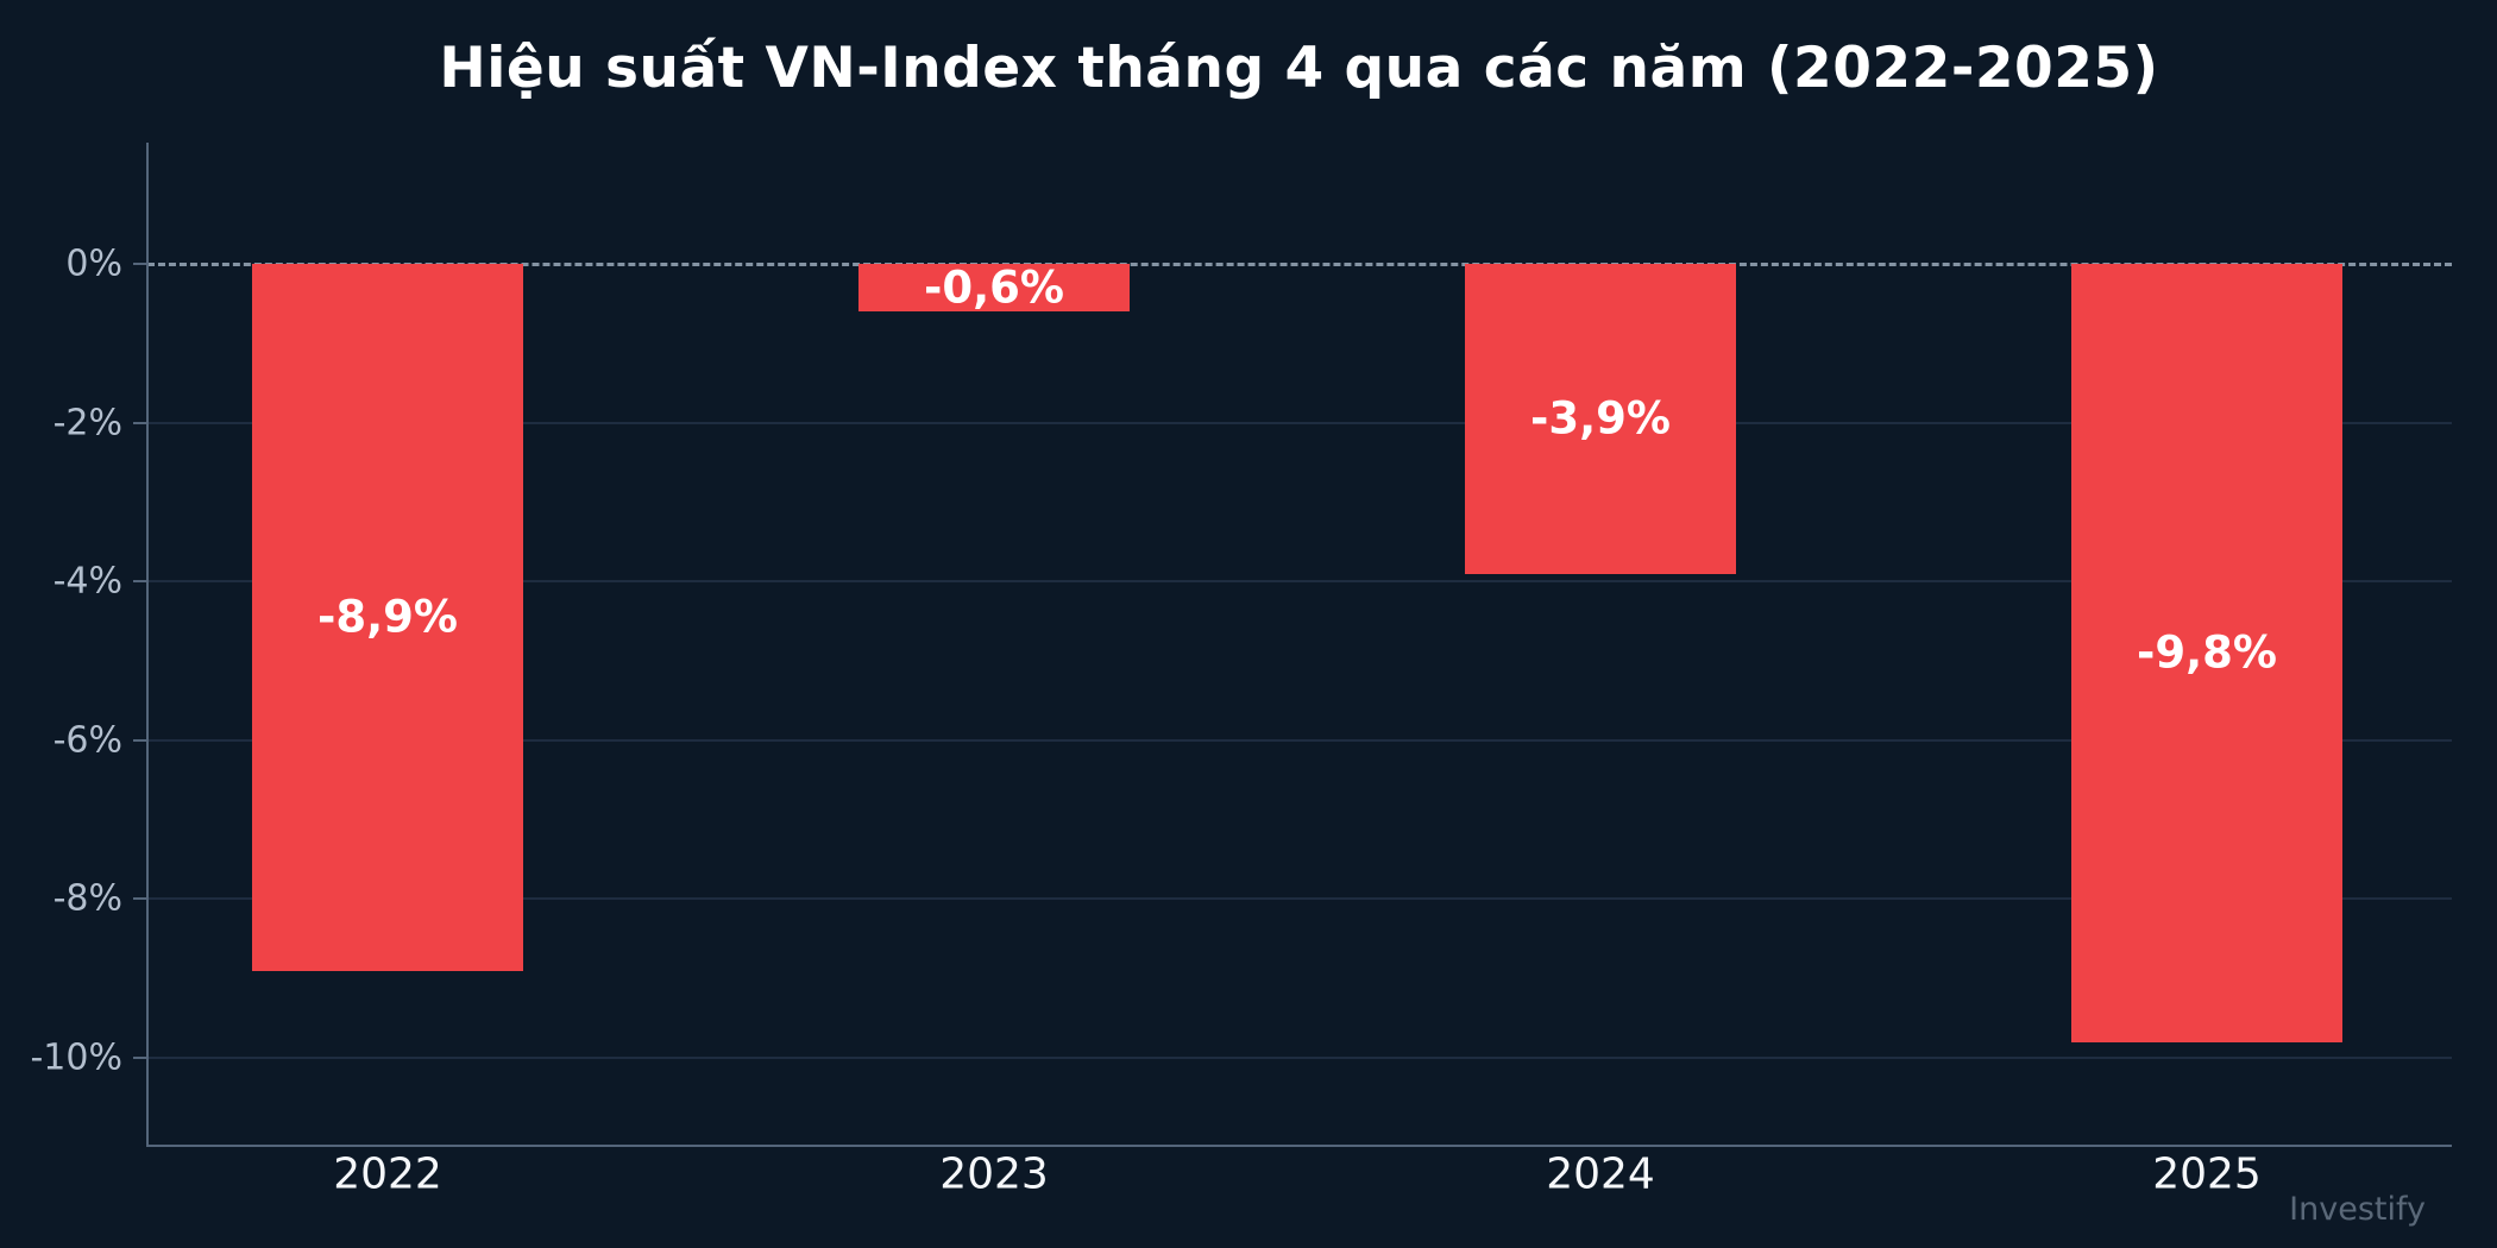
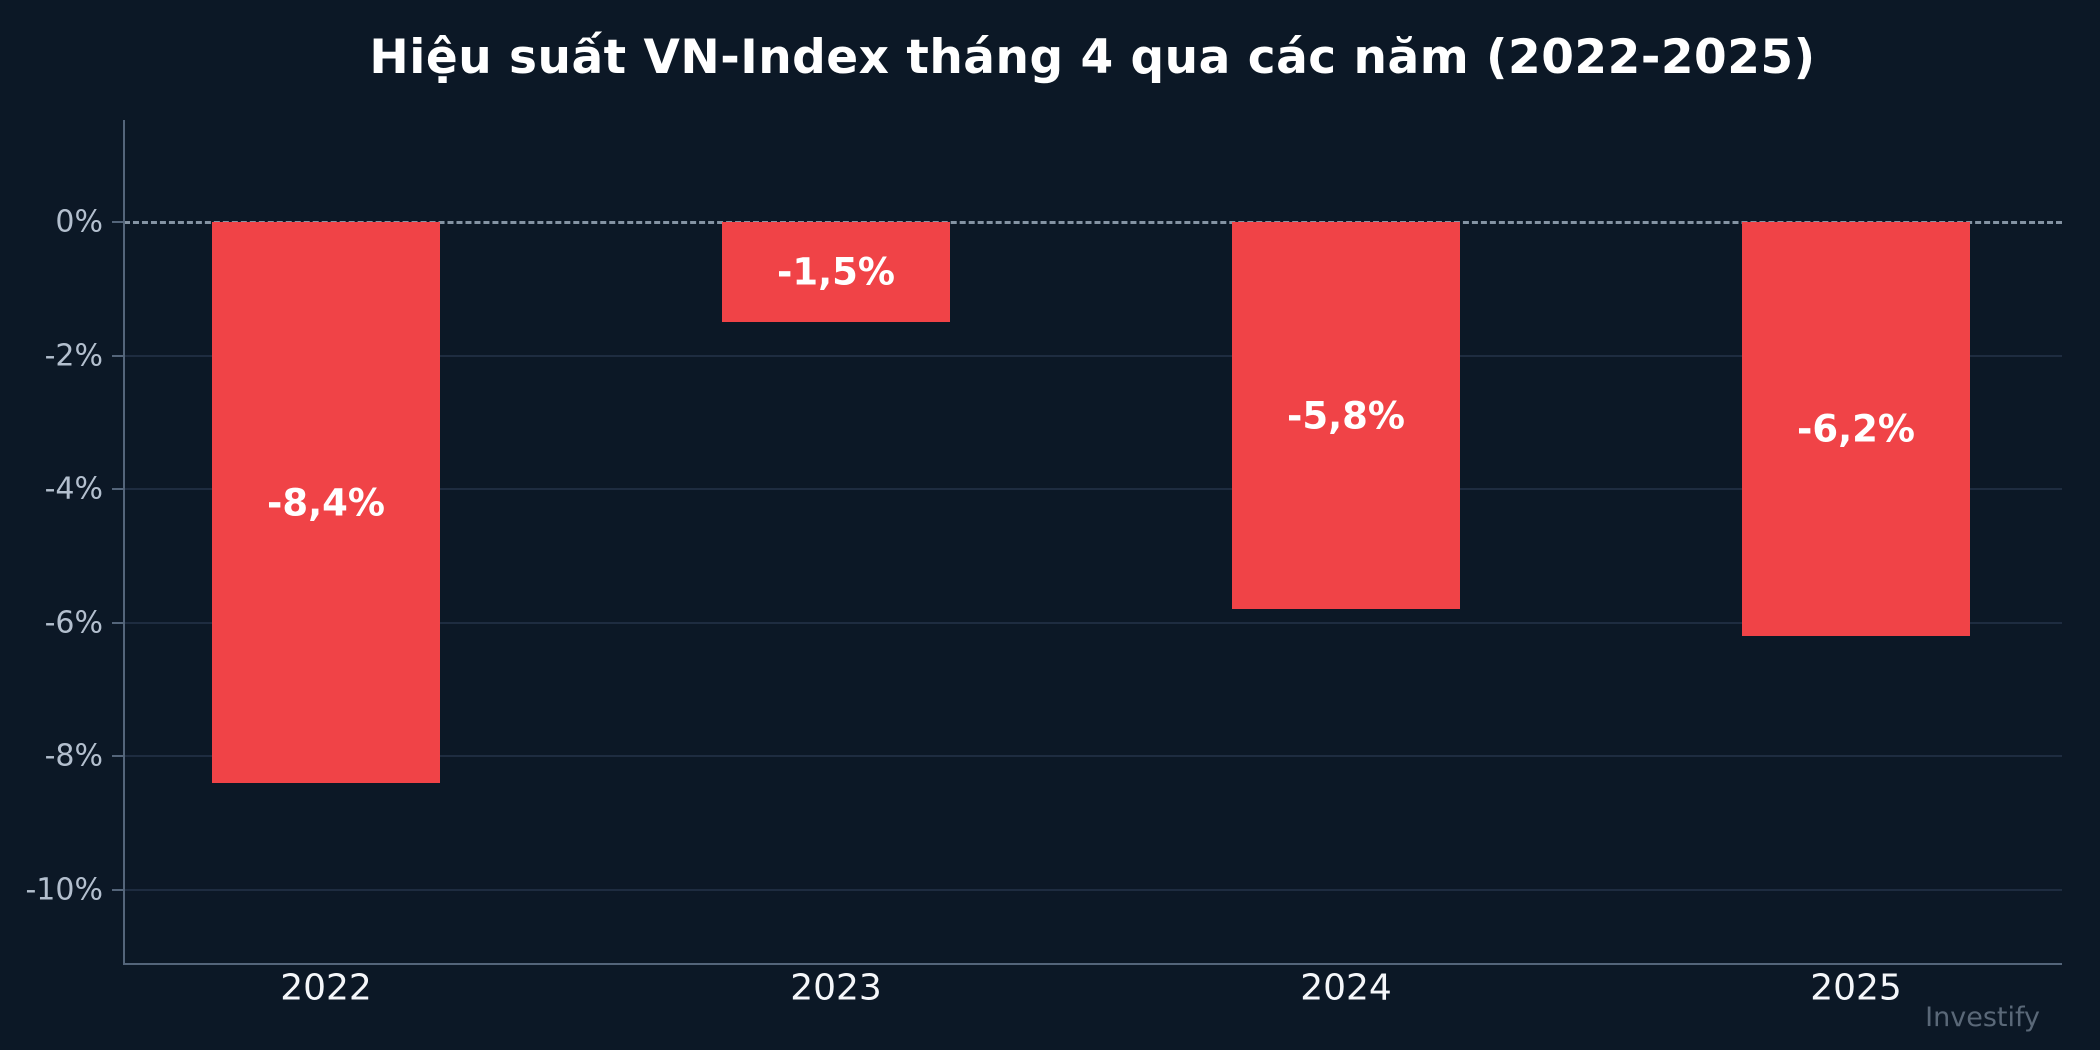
2022: -8,9% -> -8,4%
2023: -0,6% -> -1,5%
2024: -3,9% -> -5,8%
2025: -9,8% -> -6,2%
